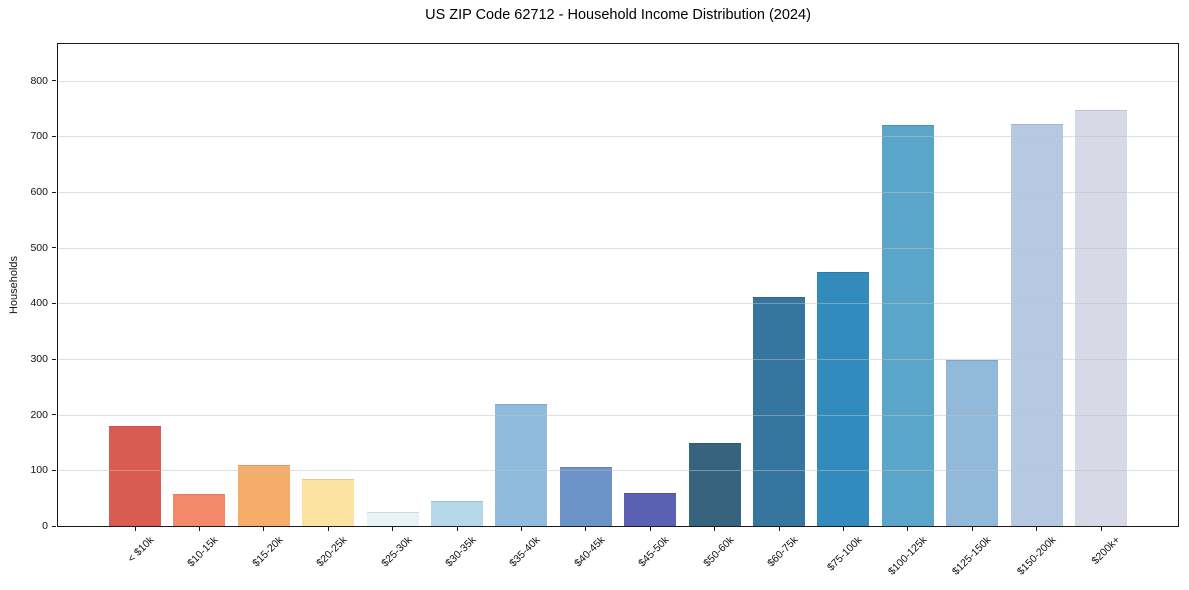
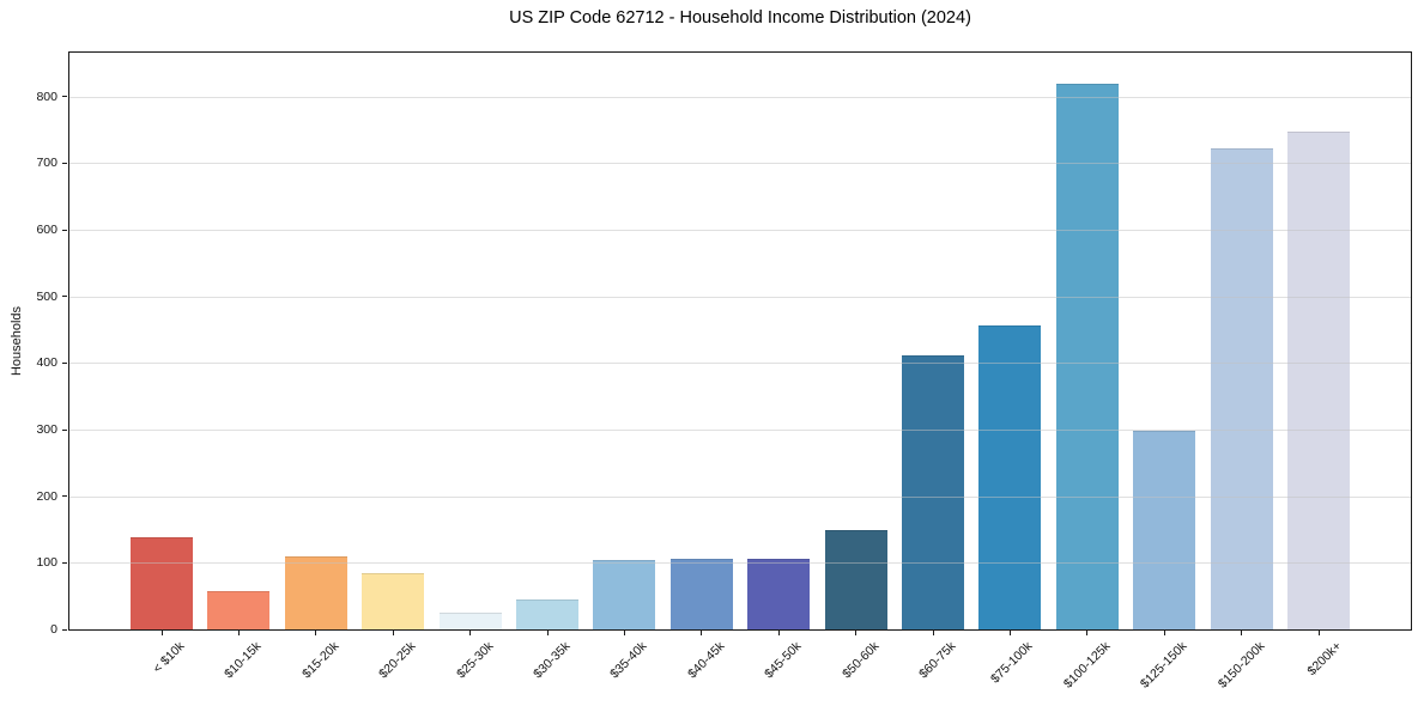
< $10k: 180 -> 140
$35-40k: 220 -> 100
$45-50k: 60 -> 110
$100-125k: 720 -> 820
